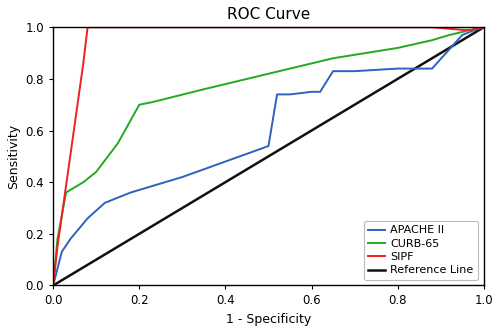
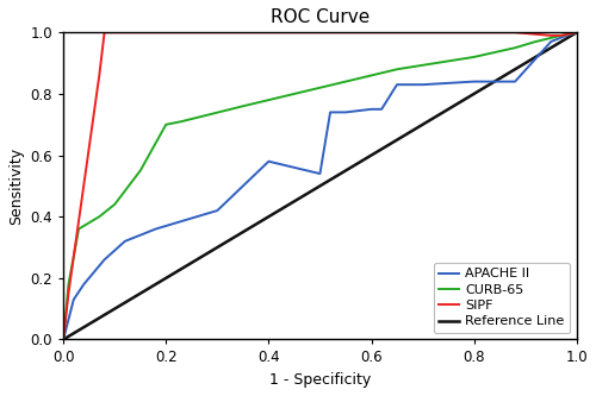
APACHE II/0.4: 0.48 -> 0.58
